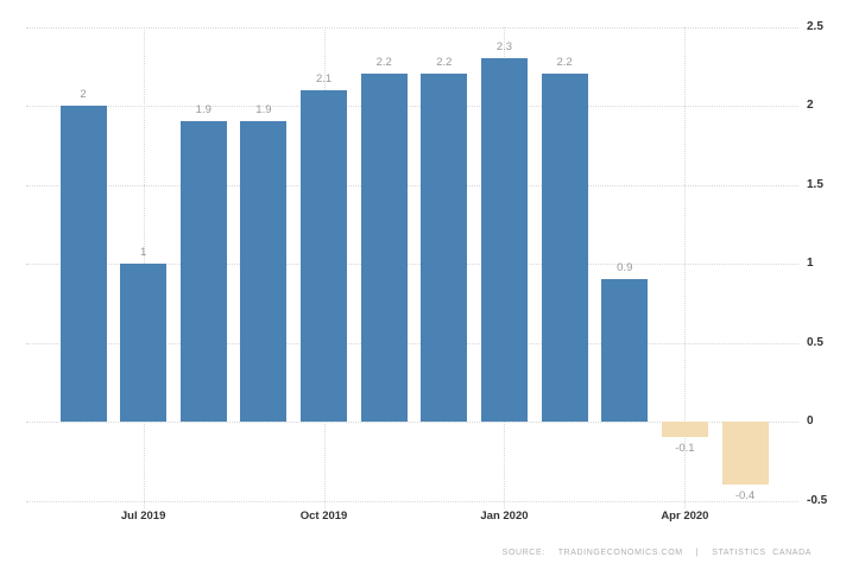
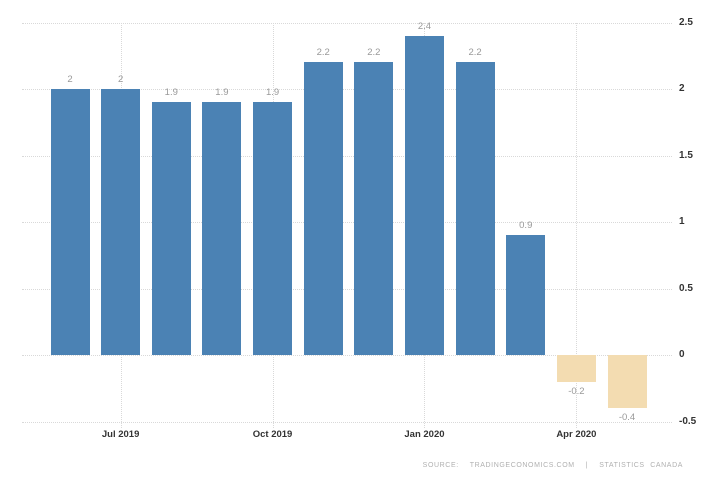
Jul 2019: 1 -> 2
Oct 2019: 2.1 -> 1.9
Jan 2020: 2.3 -> 2.4
Apr 2020: -0.1 -> -0.2
